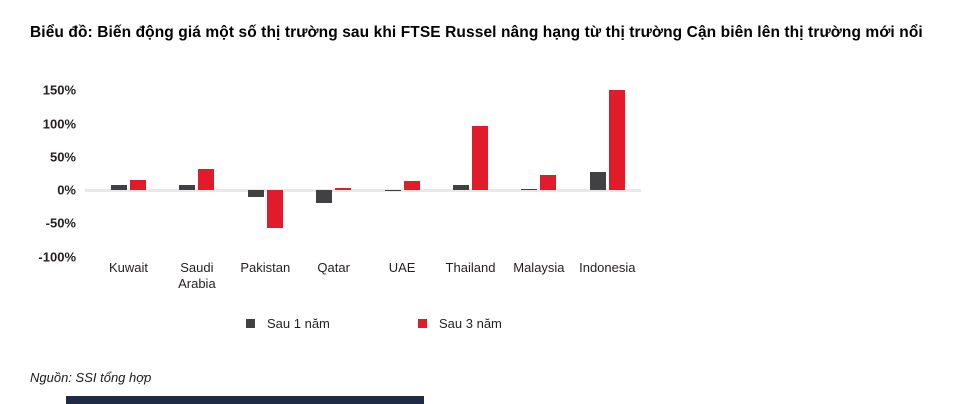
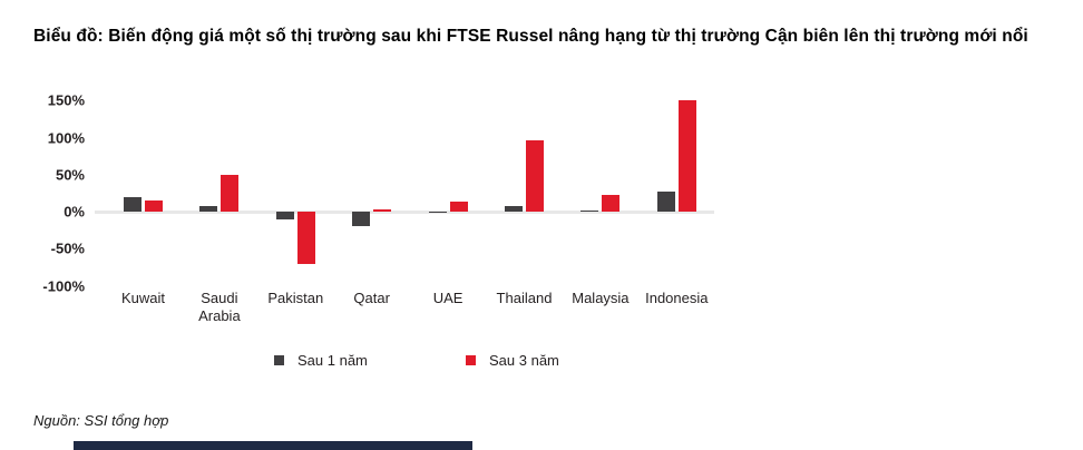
Sau 1 năm/Kuwait: 10% -> 20%
Sau 3 năm/Saudi Arabia: 30% -> 50%
Sau 3 năm/Pakistan: -60% -> -70%
